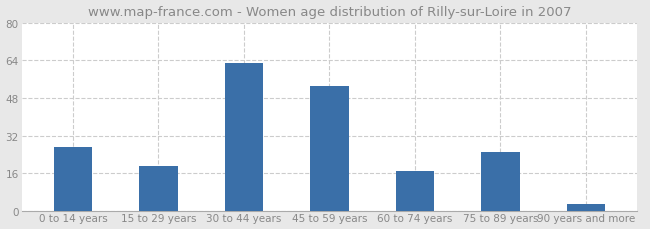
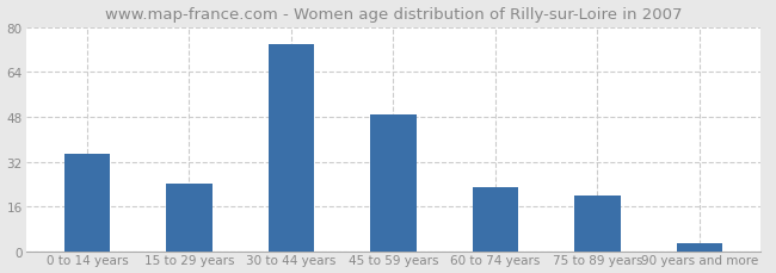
0 to 14 years: 27 -> 35
15 to 29 years: 19 -> 24
30 to 44 years: 63 -> 74
45 to 59 years: 53 -> 49
60 to 74 years: 17 -> 23
75 to 89 years: 25 -> 20
